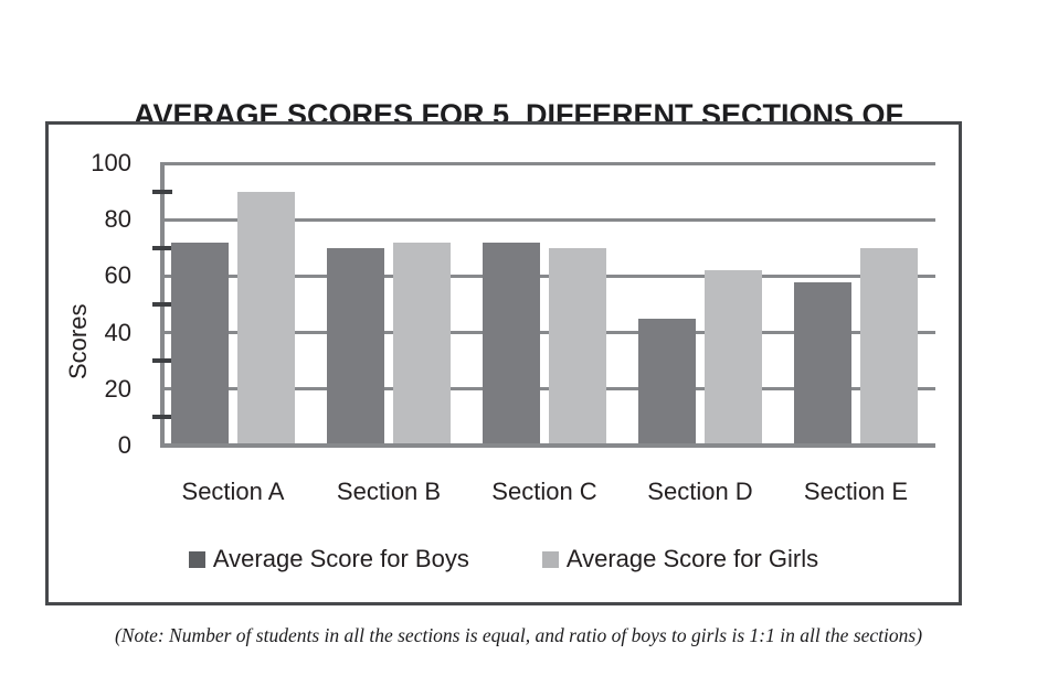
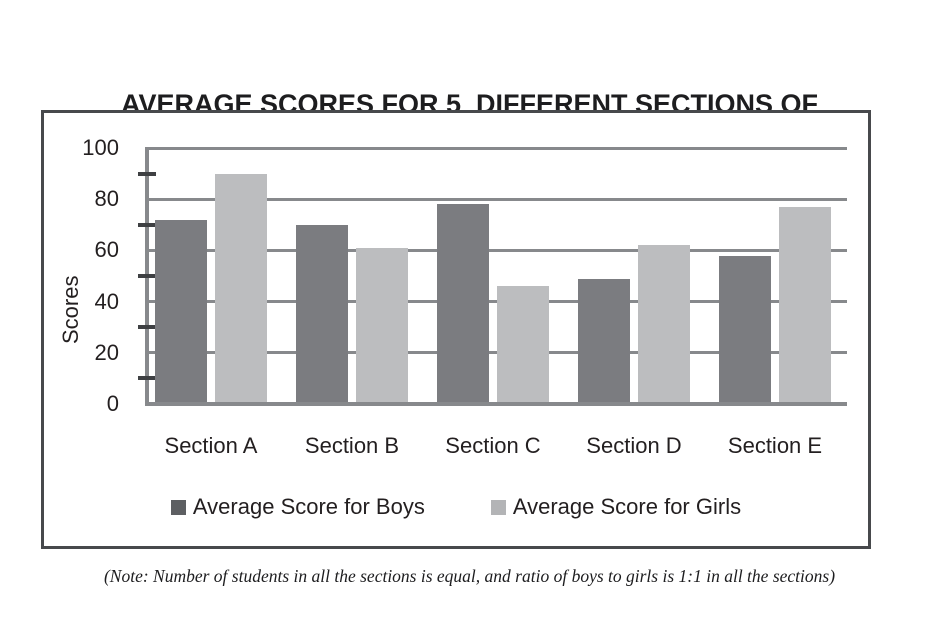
Average Score for Girls/Section B: 72 -> 61
Average Score for Boys/Section C: 72 -> 78
Average Score for Girls/Section C: 70 -> 46
Average Score for Boys/Section D: 45 -> 49
Average Score for Girls/Section E: 70 -> 77
